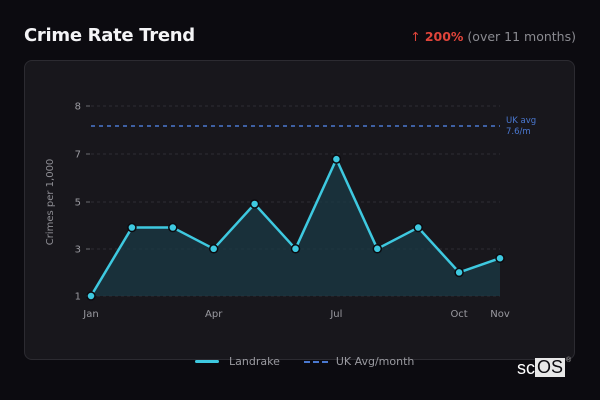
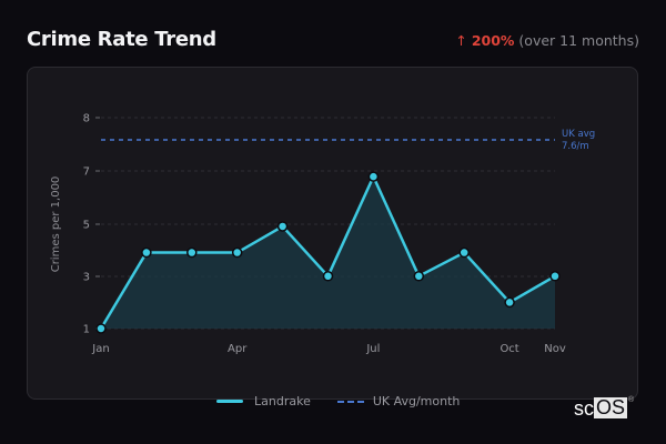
Apr: 3.0 -> 3.9
Nov: 2.6 -> 3.0
